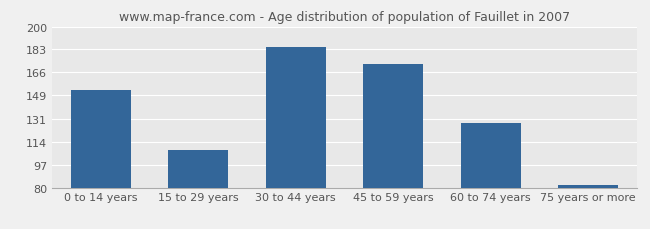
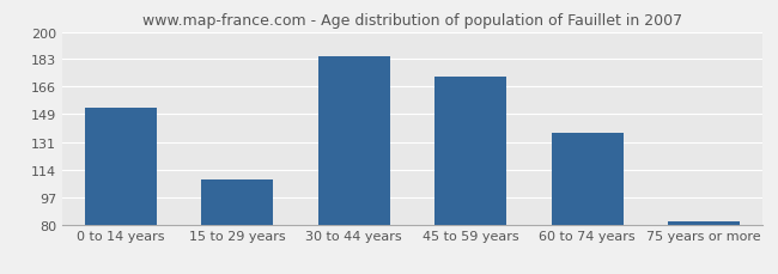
60 to 74 years: 128 -> 137
